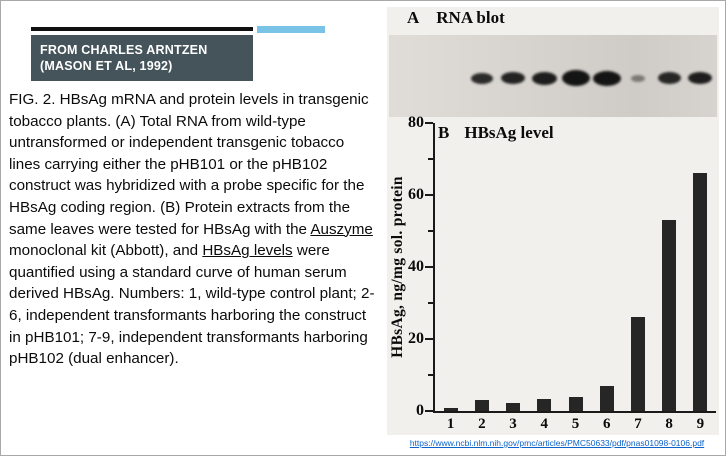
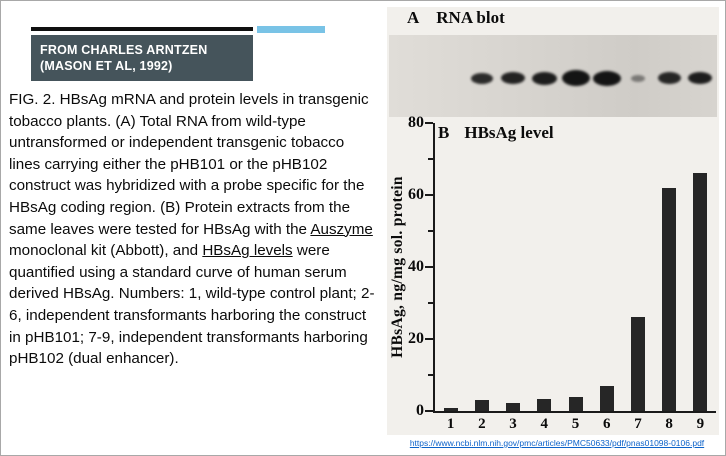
8: 53 -> 62
